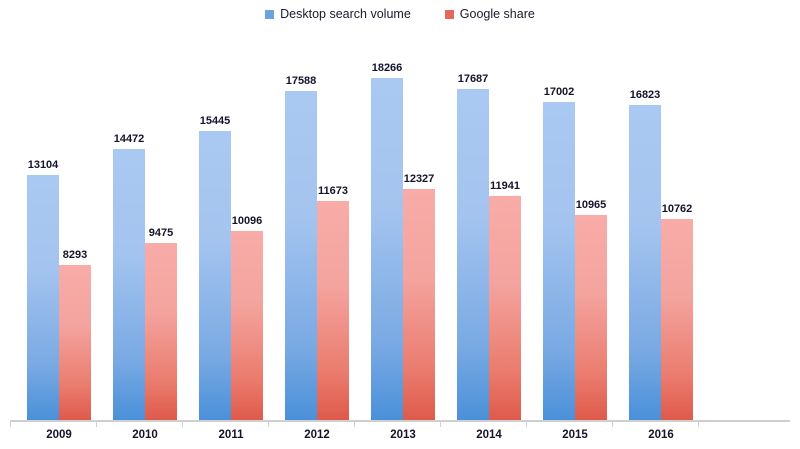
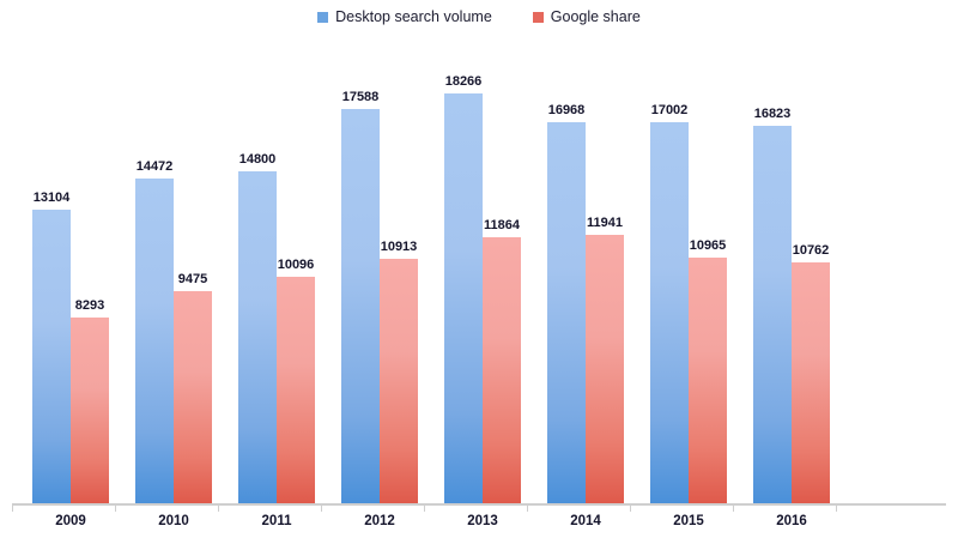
Desktop search volume/2011: 15445 -> 14800
Google share/2012: 11673 -> 10913
Google share/2013: 12327 -> 11864
Desktop search volume/2014: 17687 -> 16968
